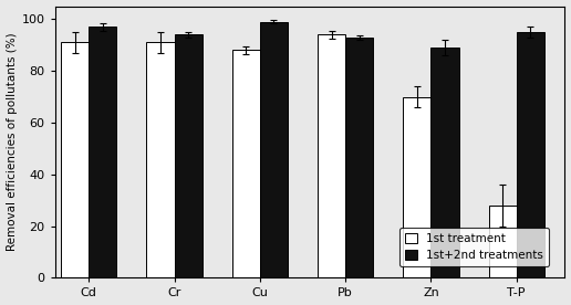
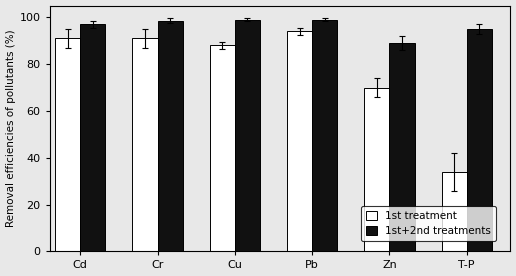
1st+2nd treatments/Cr: 94.0 -> 98.5
1st+2nd treatments/Pb: 93.0 -> 99.0
1st treatment/T-P: 28 -> 34
